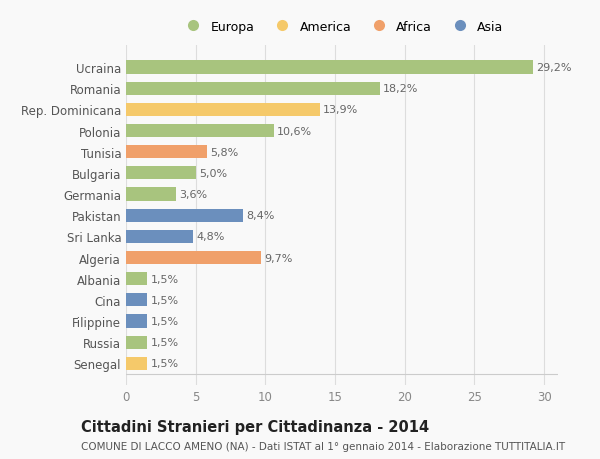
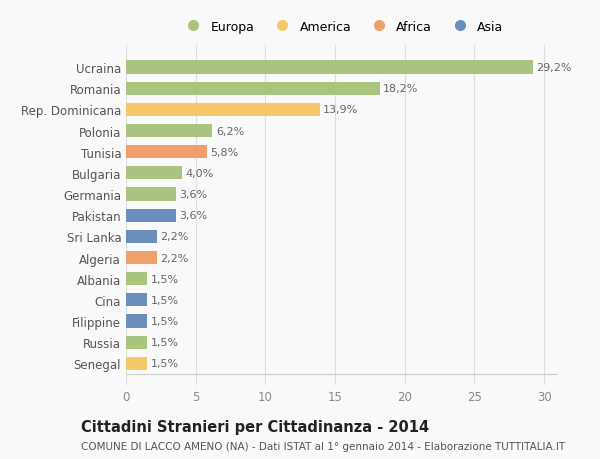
Polonia: 10,6% -> 6,2%
Bulgaria: 5,0% -> 4,0%
Pakistan: 8,4% -> 3,6%
Sri Lanka: 4,8% -> 2,2%
Algeria: 9,7% -> 2,2%
